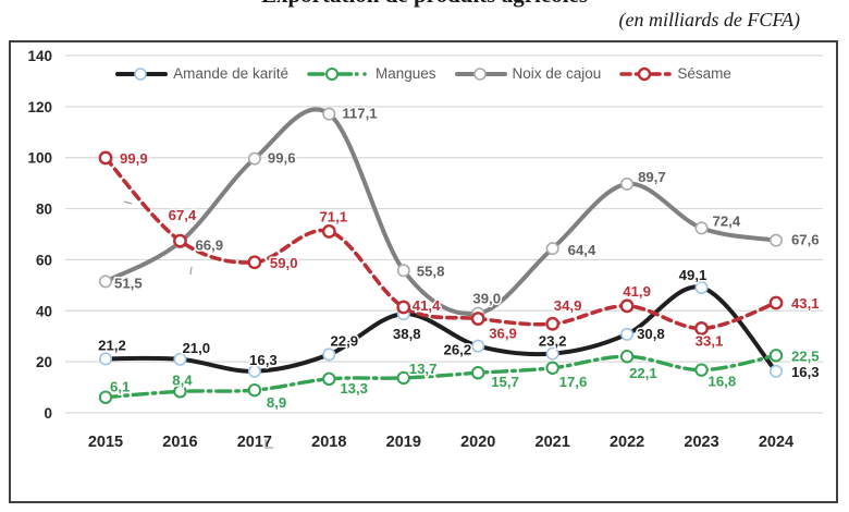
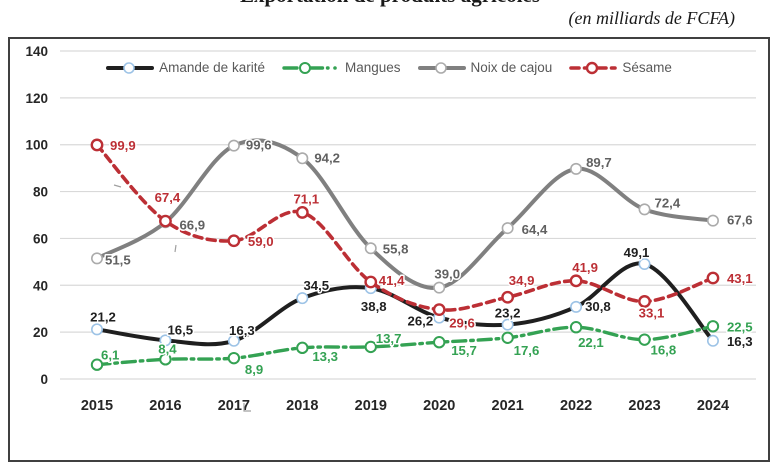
Amande de karité/2016: 21,0 -> 16,5
Amande de karité/2018: 22,9 -> 34,5
Noix de cajou/2018: 117,1 -> 94,2
Sésame/2020: 36,9 -> 29,6
